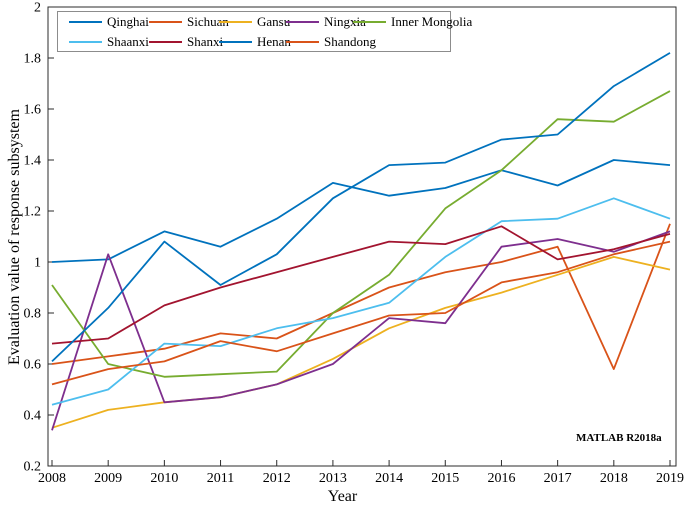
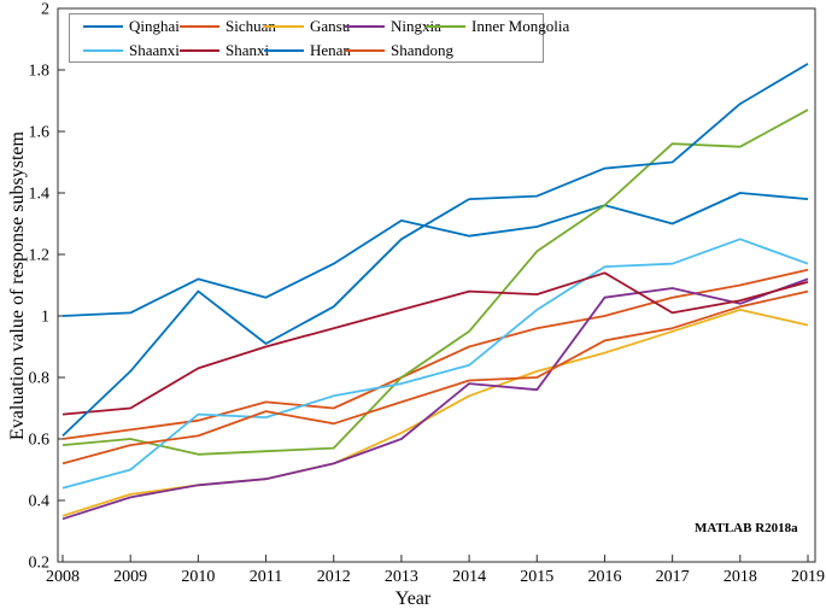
Inner Mongolia/2008: 0.91 -> 0.58
Ningxia/2009: 1.03 -> 0.41
Sichuan/2018: 0.58 -> 1.10
